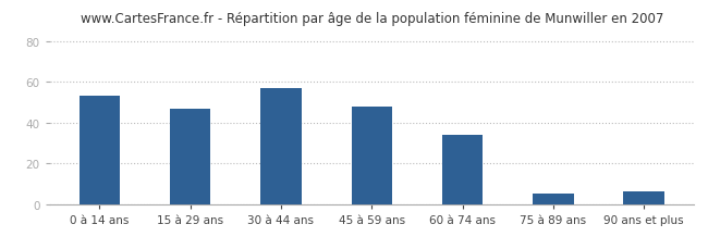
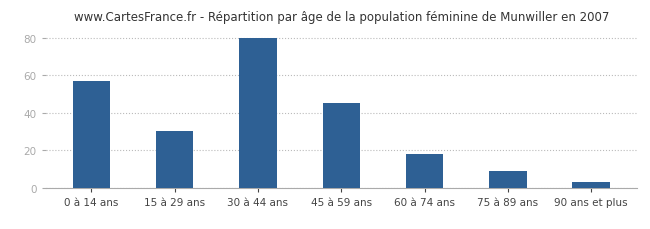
0 à 14 ans: 53 -> 57
15 à 29 ans: 47 -> 30
30 à 44 ans: 57 -> 80
45 à 59 ans: 48 -> 45
60 à 74 ans: 34 -> 18
75 à 89 ans: 5 -> 9
90 ans et plus: 6 -> 3
